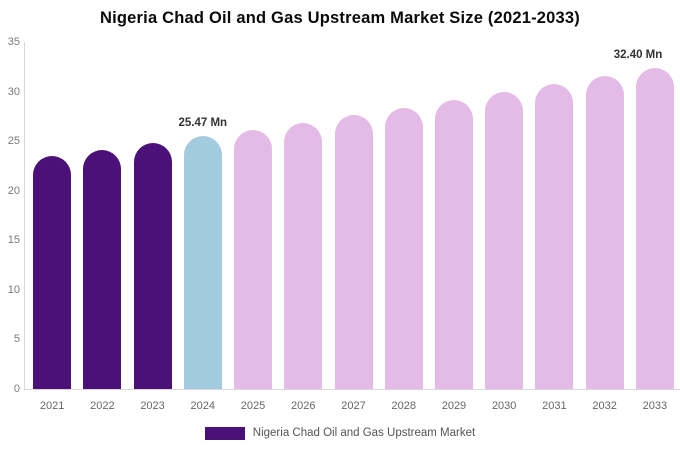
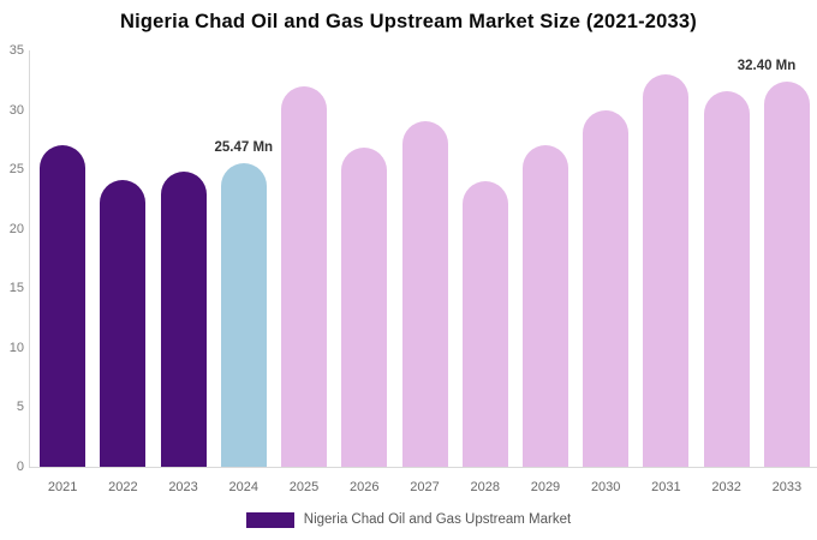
2021: 24 -> 27
2025: 26 -> 32
2027: 28 -> 29
2028: 28 -> 24
2029: 29 -> 27
2031: 31 -> 33
